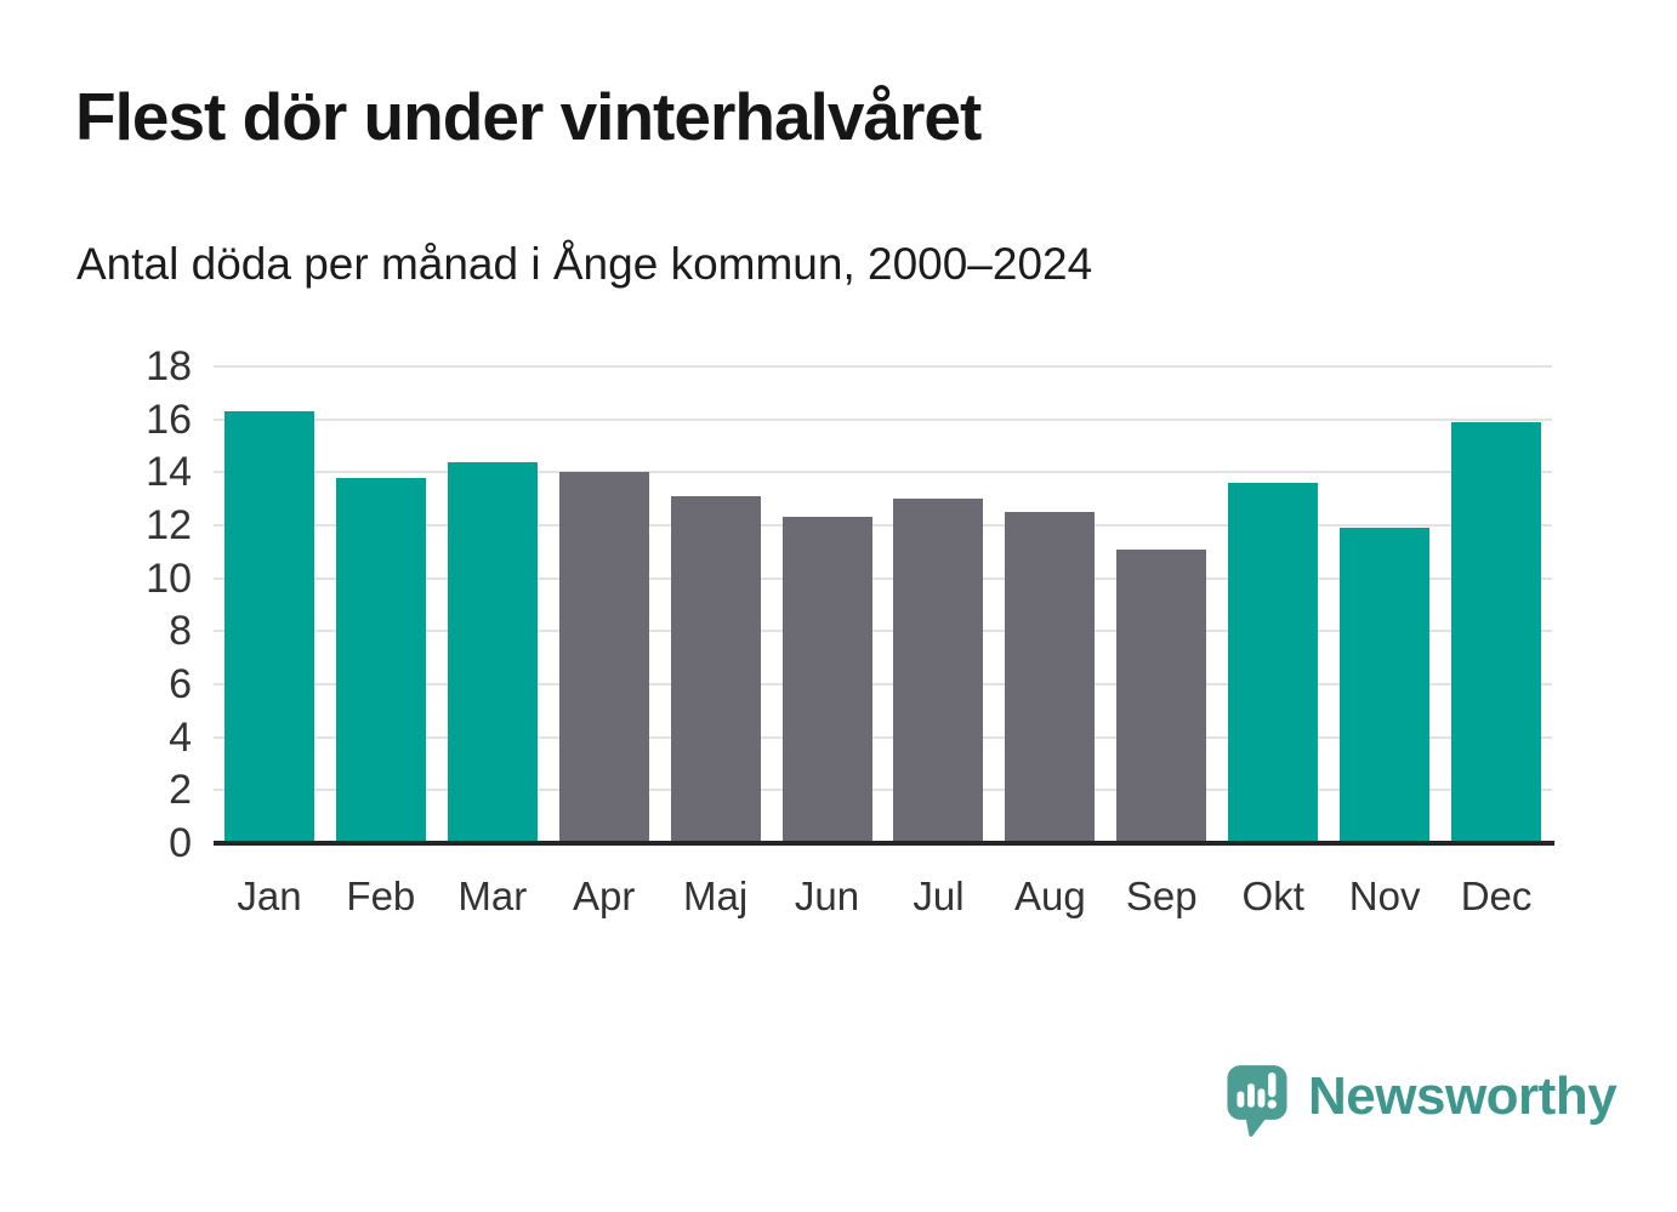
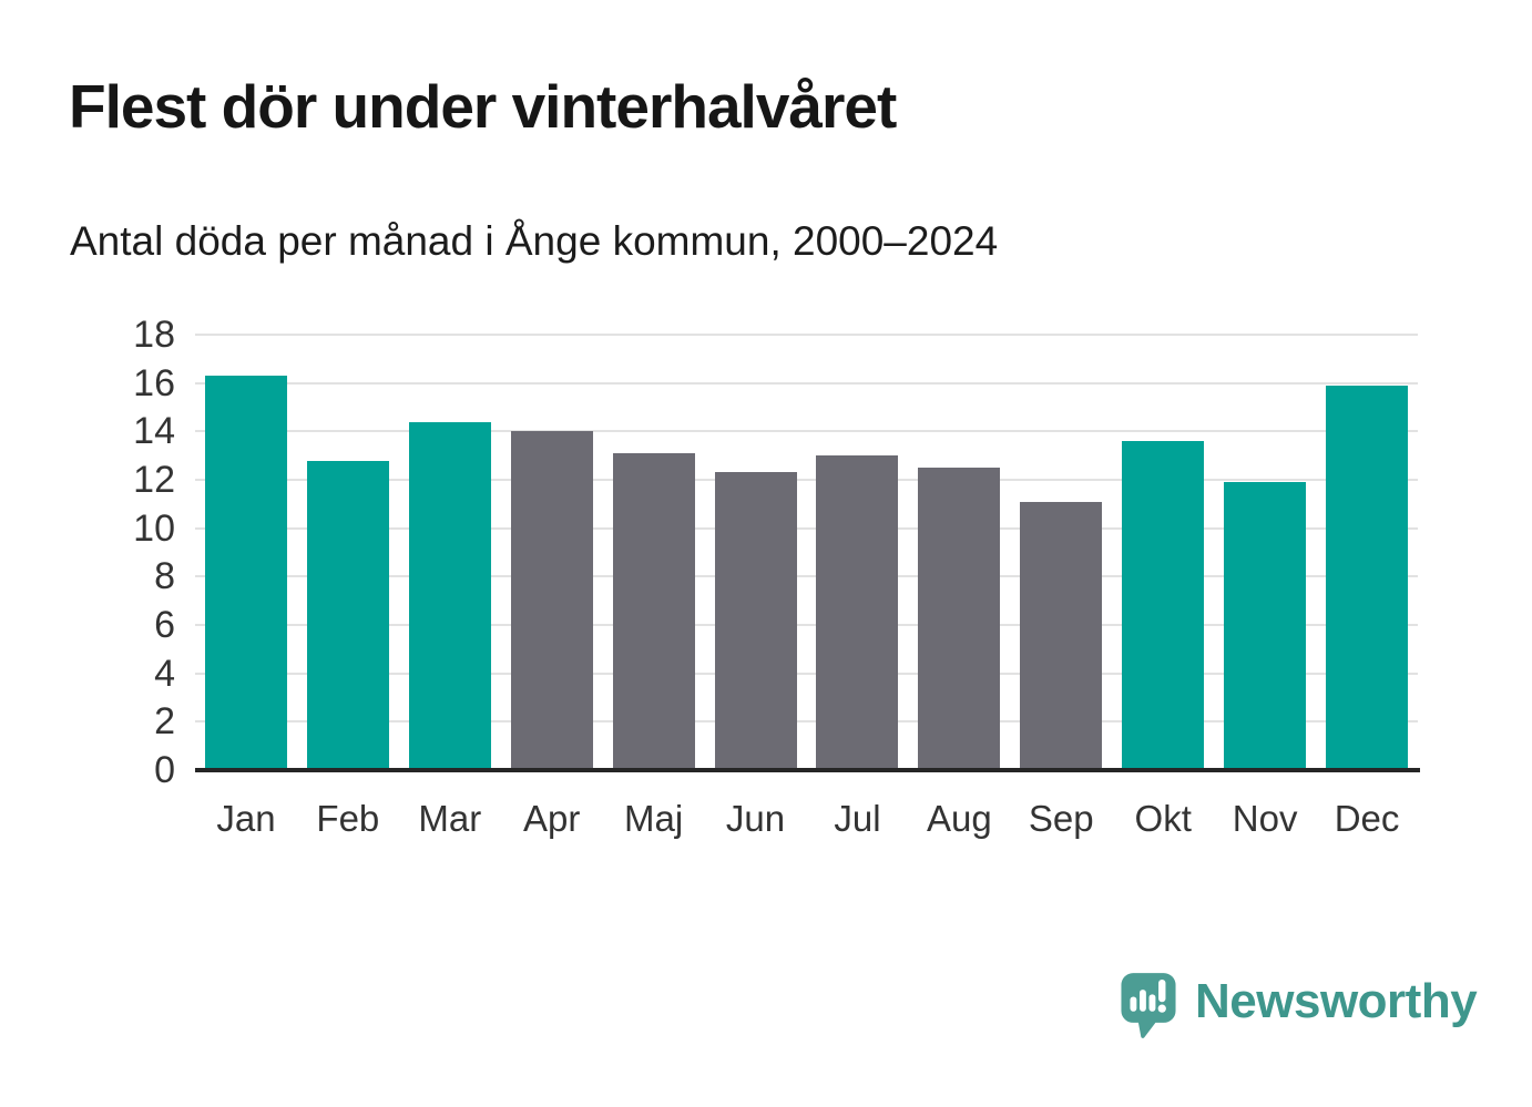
Feb: 13.8 -> 12.8
